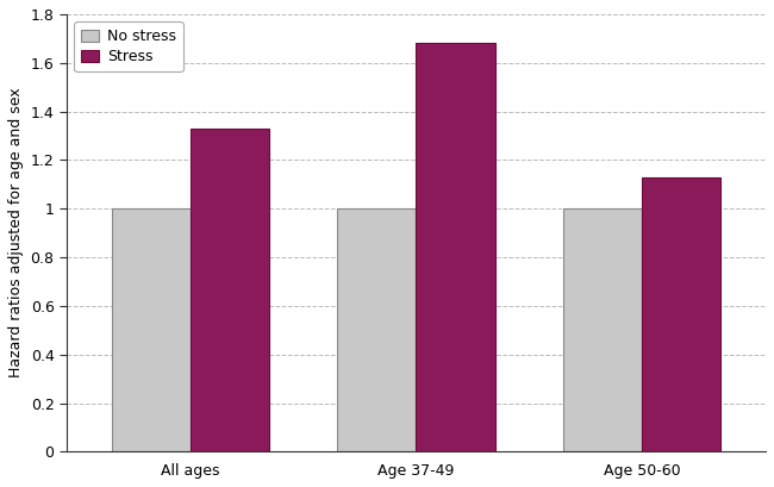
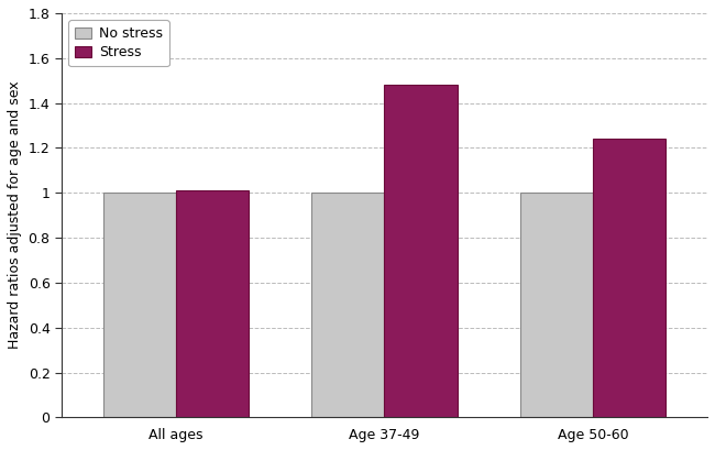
Stress/All ages: 1.33 -> 1.01
Stress/Age 37-49: 1.68 -> 1.48
Stress/Age 50-60: 1.13 -> 1.24
